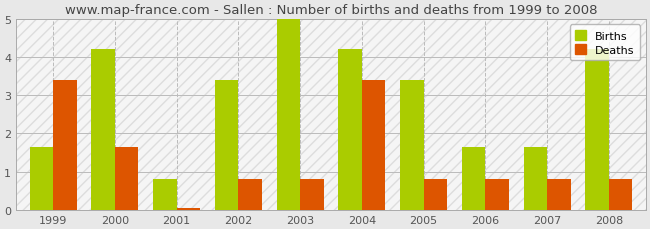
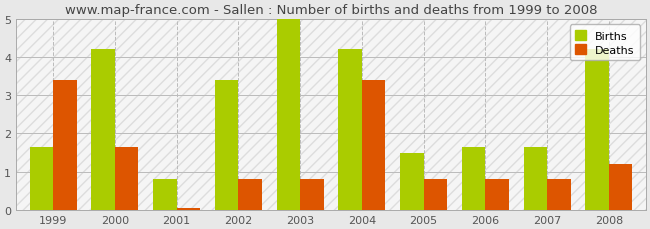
Births/2005: 3.40 -> 1.50
Deaths/2008: 0.80 -> 1.20
